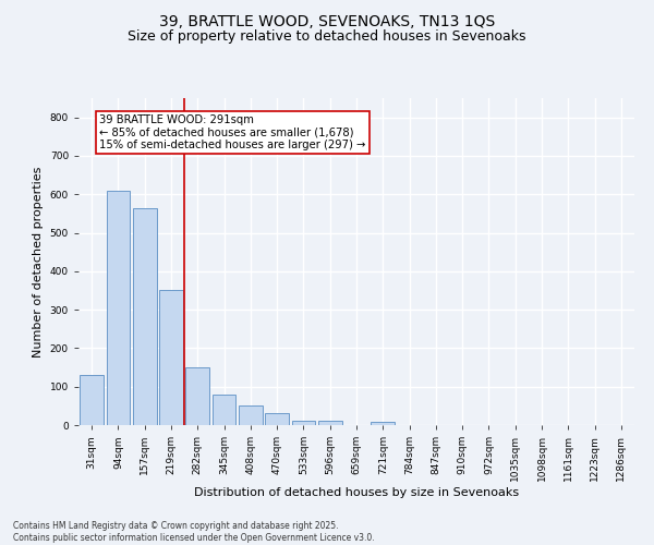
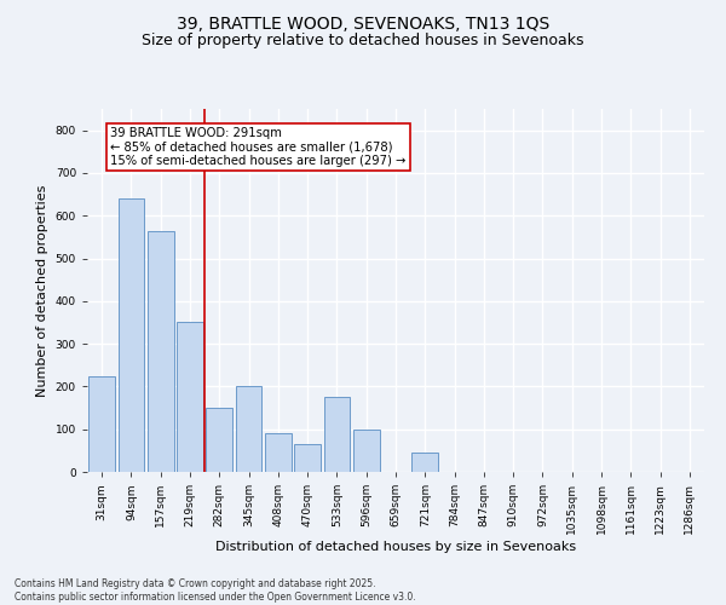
31sqm: 130 -> 225
94sqm: 608 -> 640
345sqm: 78 -> 200
408sqm: 50 -> 90
470sqm: 32 -> 65
533sqm: 12 -> 175
596sqm: 12 -> 100
721sqm: 8 -> 45
